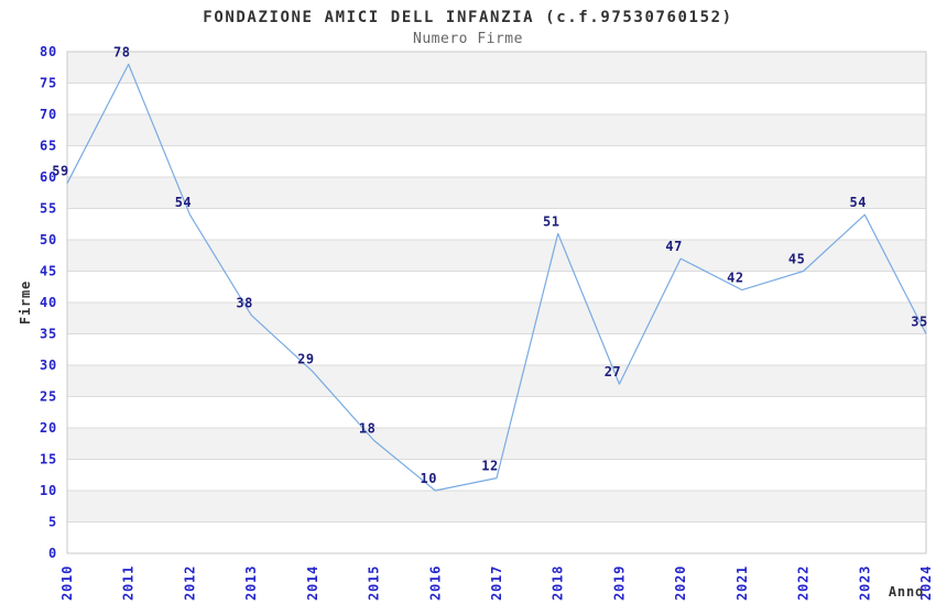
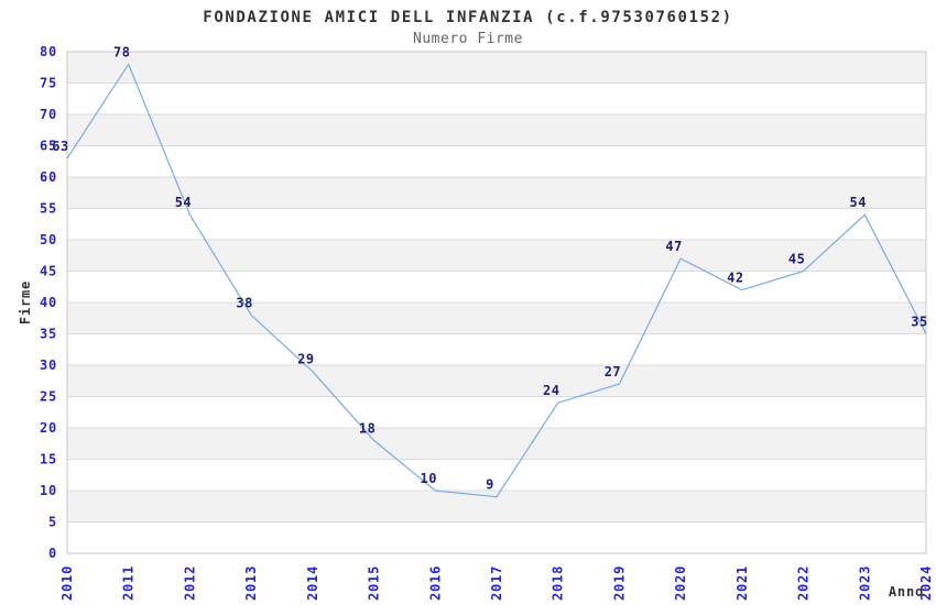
2010: 59 -> 63
2017: 12 -> 9
2018: 51 -> 24
